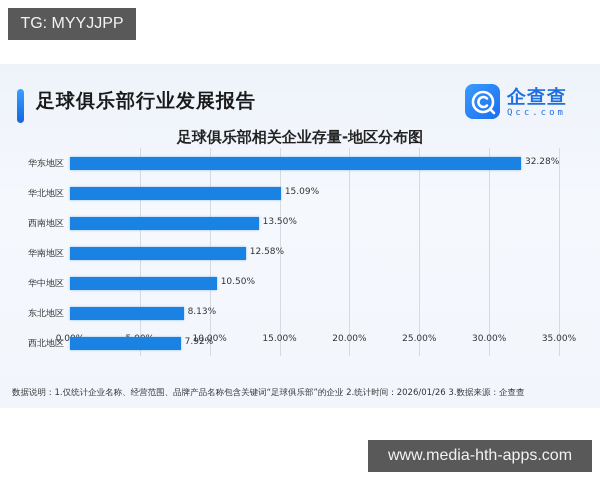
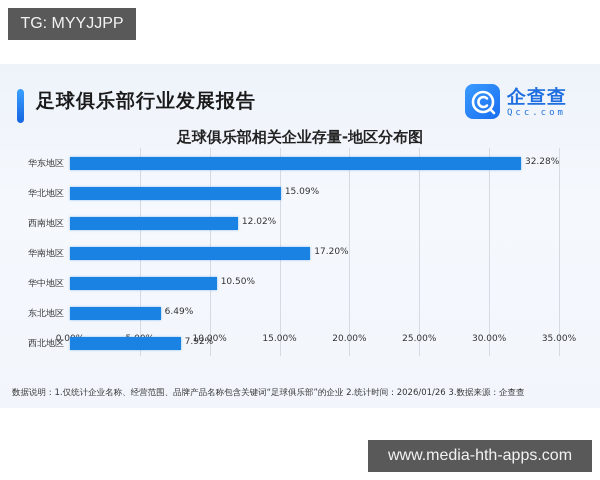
西南地区: 13.50% -> 12.02%
华南地区: 12.58% -> 17.20%
东北地区: 8.13% -> 6.49%
